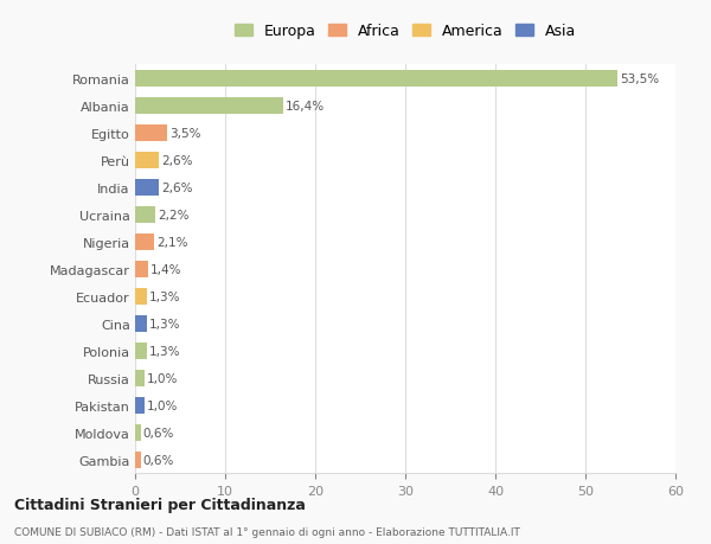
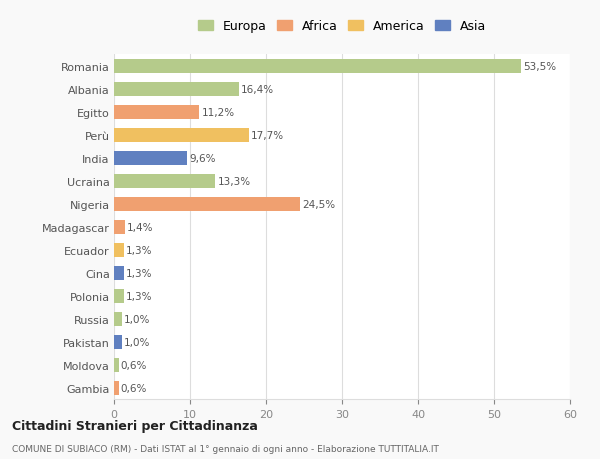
Egitto: 3,5% -> 11,2%
Perù: 2,6% -> 17,7%
India: 2,6% -> 9,6%
Ucraina: 2,2% -> 13,3%
Nigeria: 2,1% -> 24,5%
